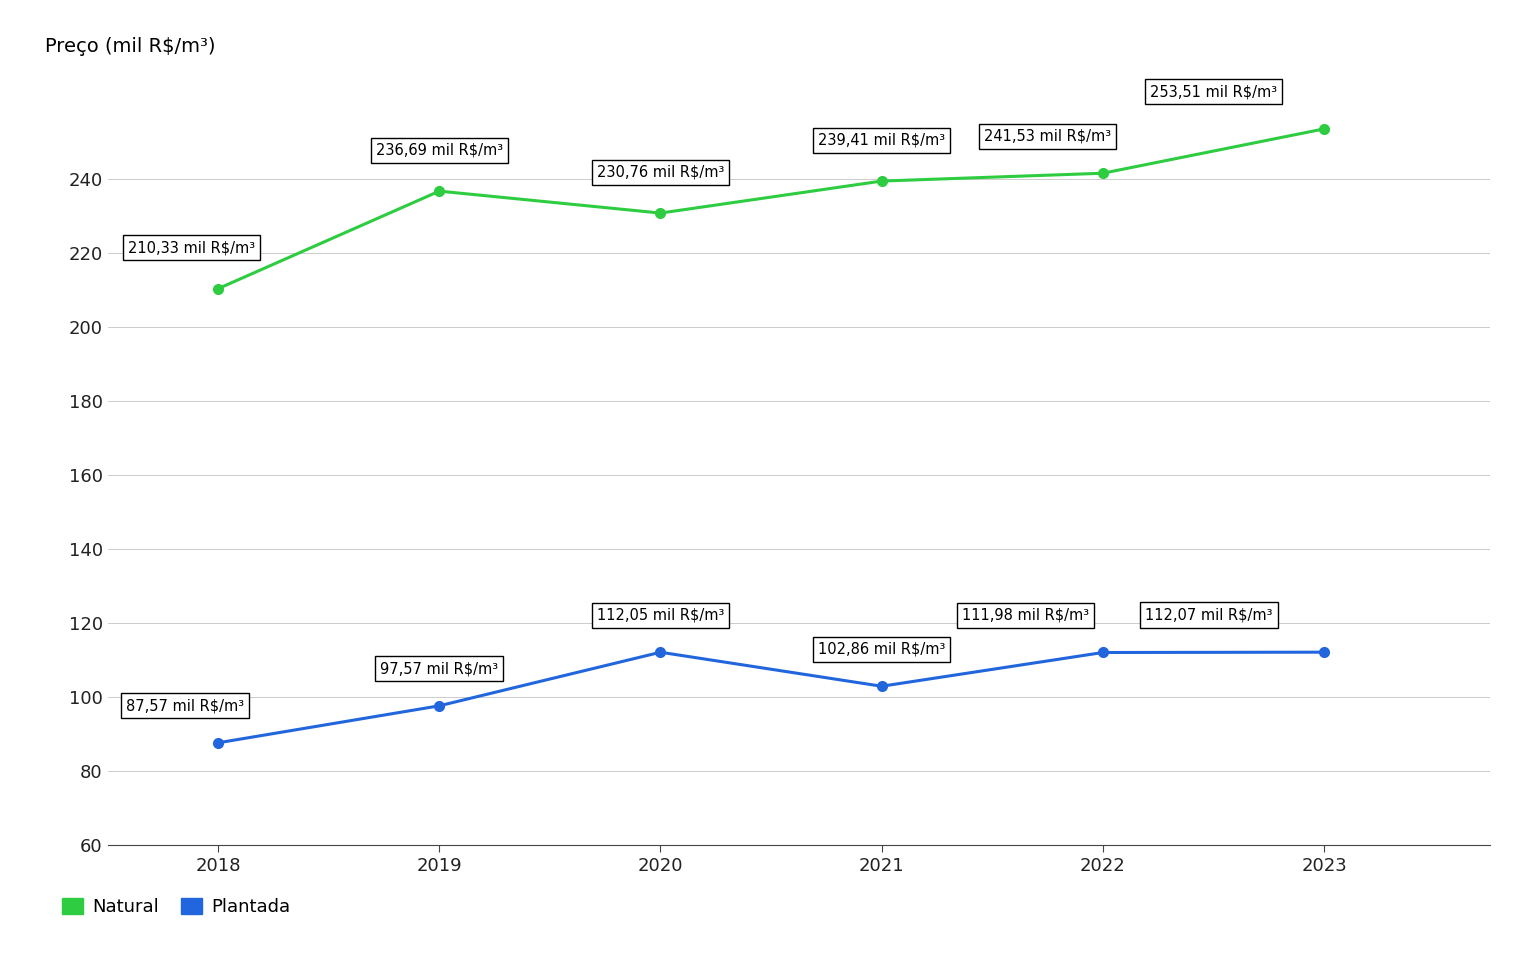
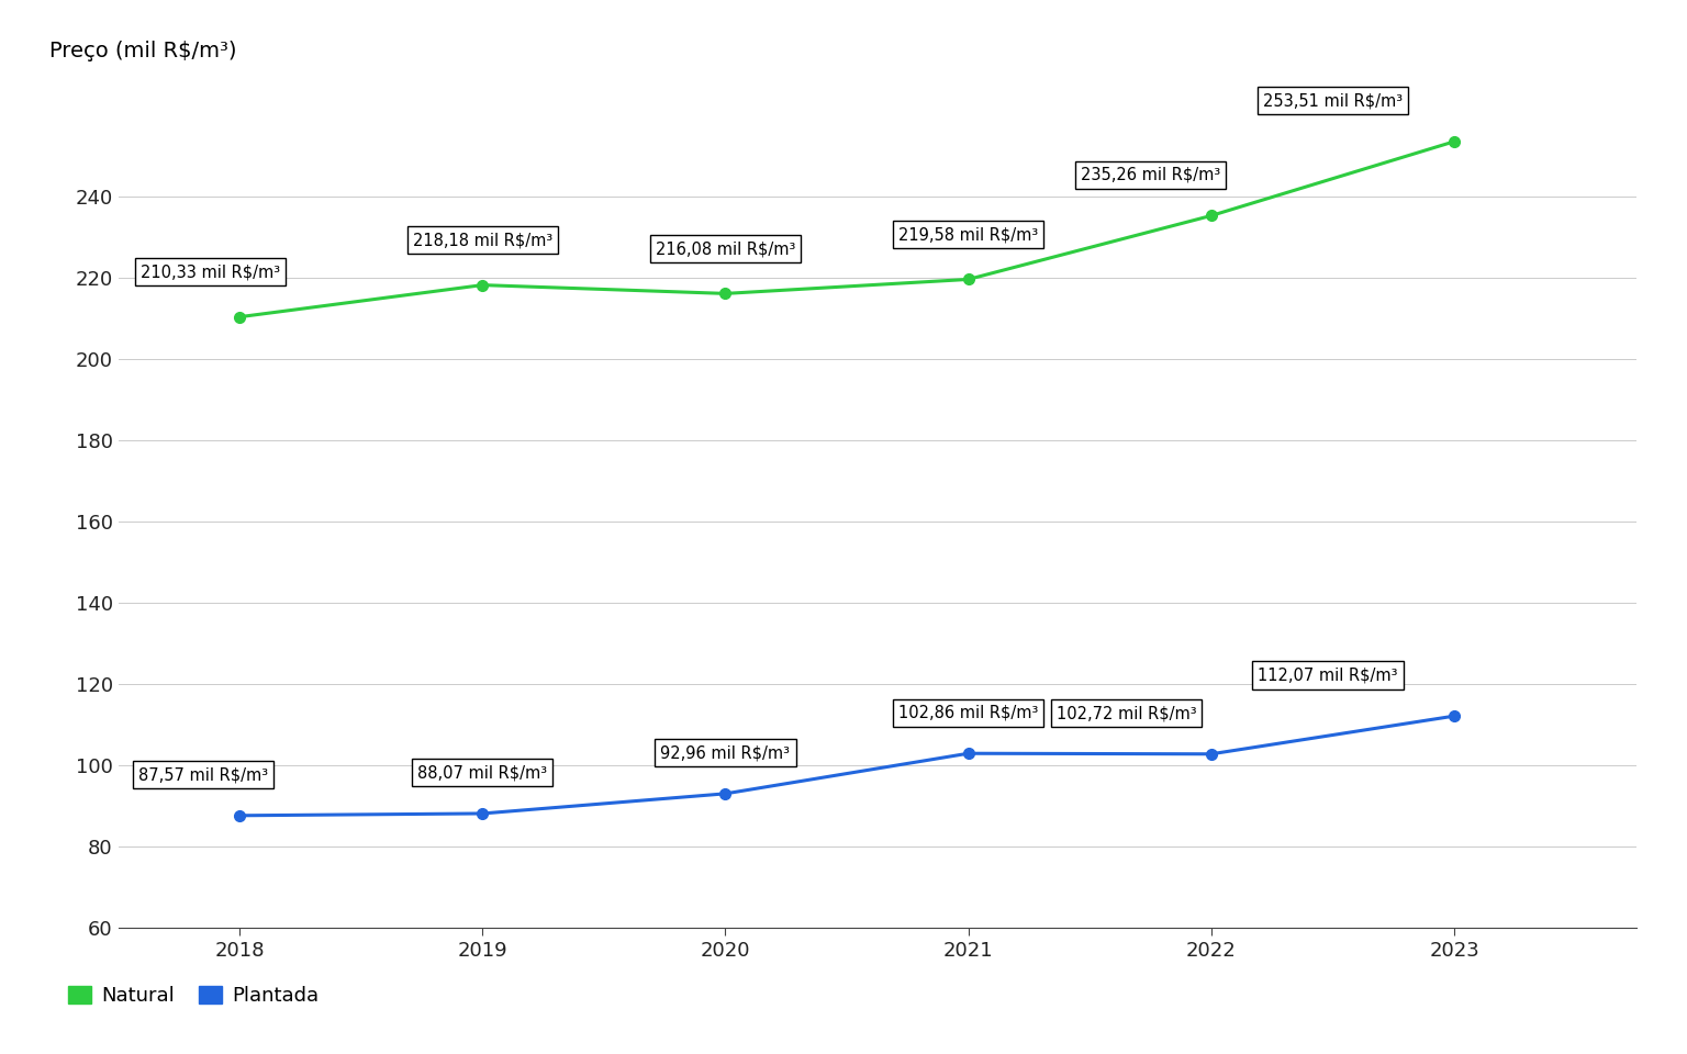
Natural/2019: 236,69 -> 218,18
Plantada/2019: 97,57 -> 88,07
Natural/2020: 230,76 -> 216,08
Plantada/2020: 112,05 -> 92,96
Natural/2021: 239,41 -> 219,58
Natural/2022: 241,53 -> 235,26
Plantada/2022: 111,98 -> 102,72
